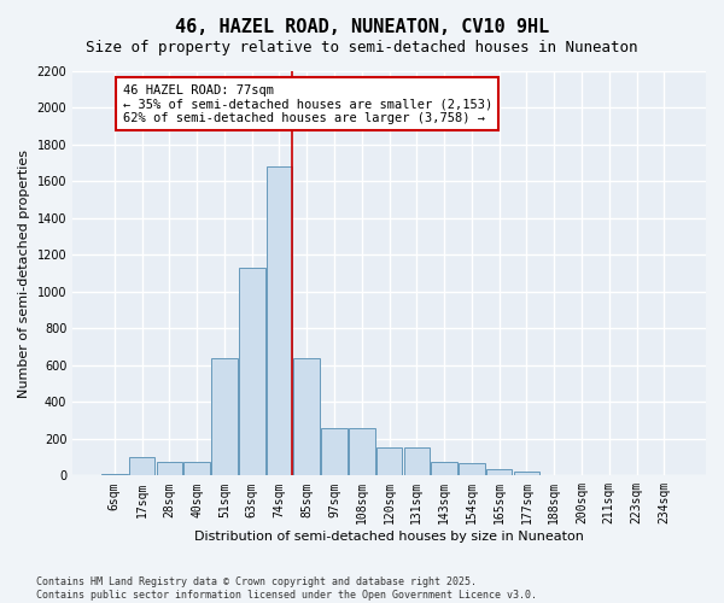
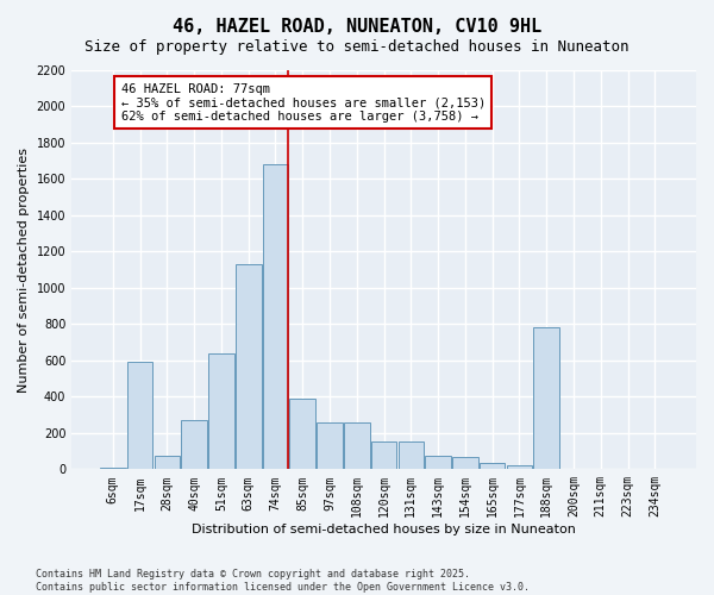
17sqm: 100 -> 590
40sqm: 80 -> 270
85sqm: 640 -> 390
188sqm: 0 -> 780
